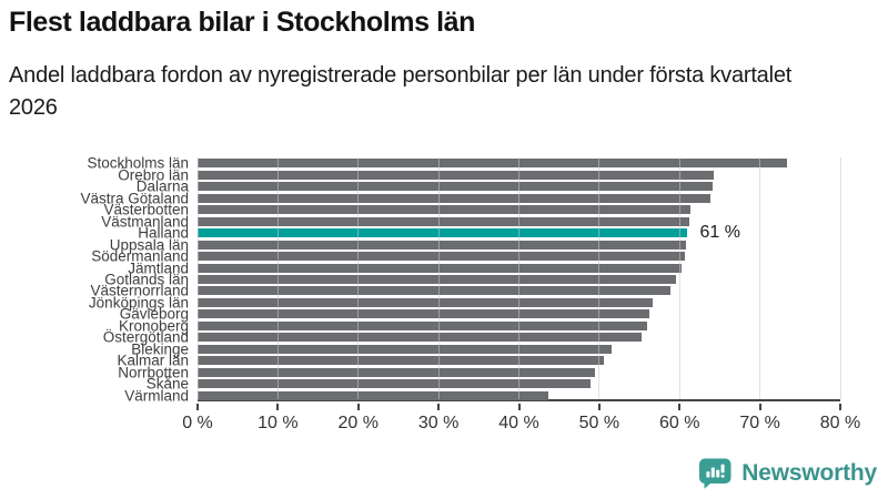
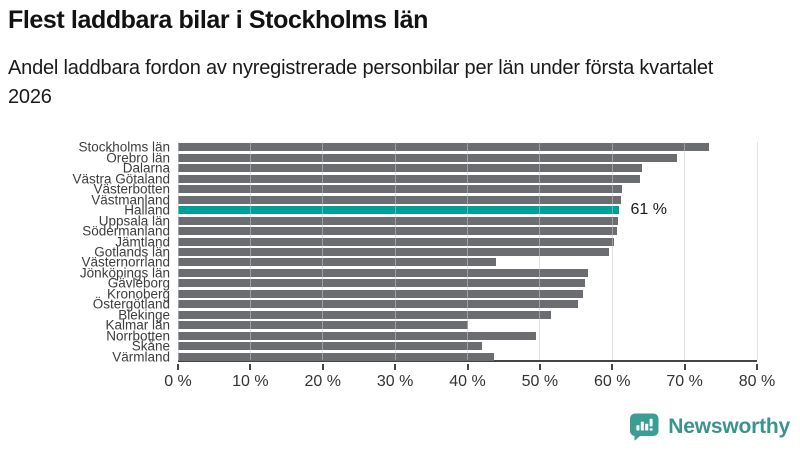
Örebro län: 64% -> 69%
Västernorrland: 59% -> 44%
Kalmar län: 51% -> 40%
Skåne: 49% -> 42%
